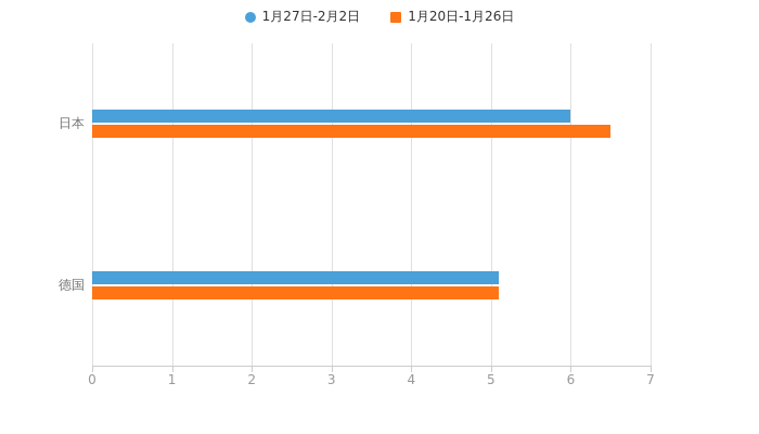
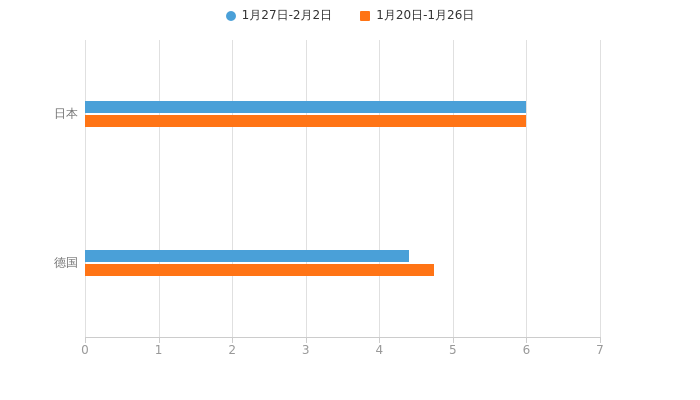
1月20日-1月26日/日本: 6.5 -> 6.0
1月27日-2月2日/德国: 5.1 -> 4.4
1月20日-1月26日/德国: 5.1 -> 4.8
